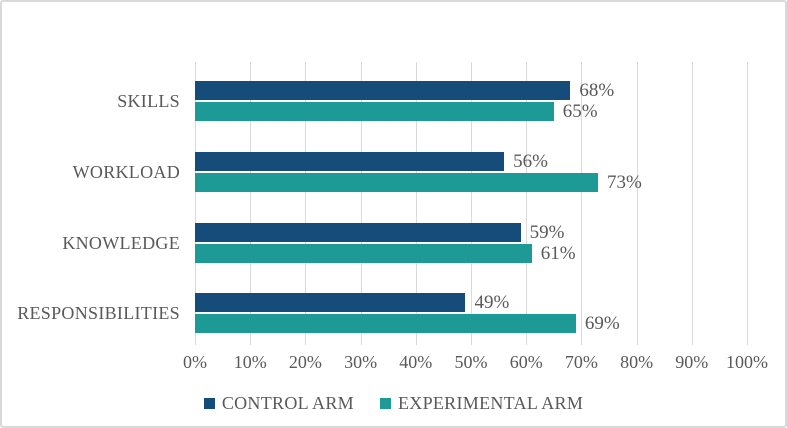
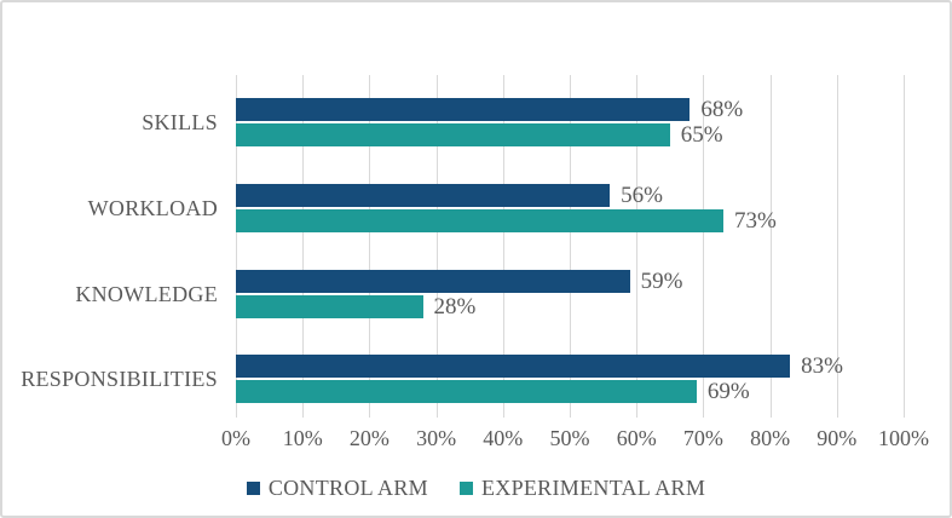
EXPERIMENTAL ARM/KNOWLEDGE: 61% -> 28%
CONTROL ARM/RESPONSIBILITIES: 49% -> 83%
